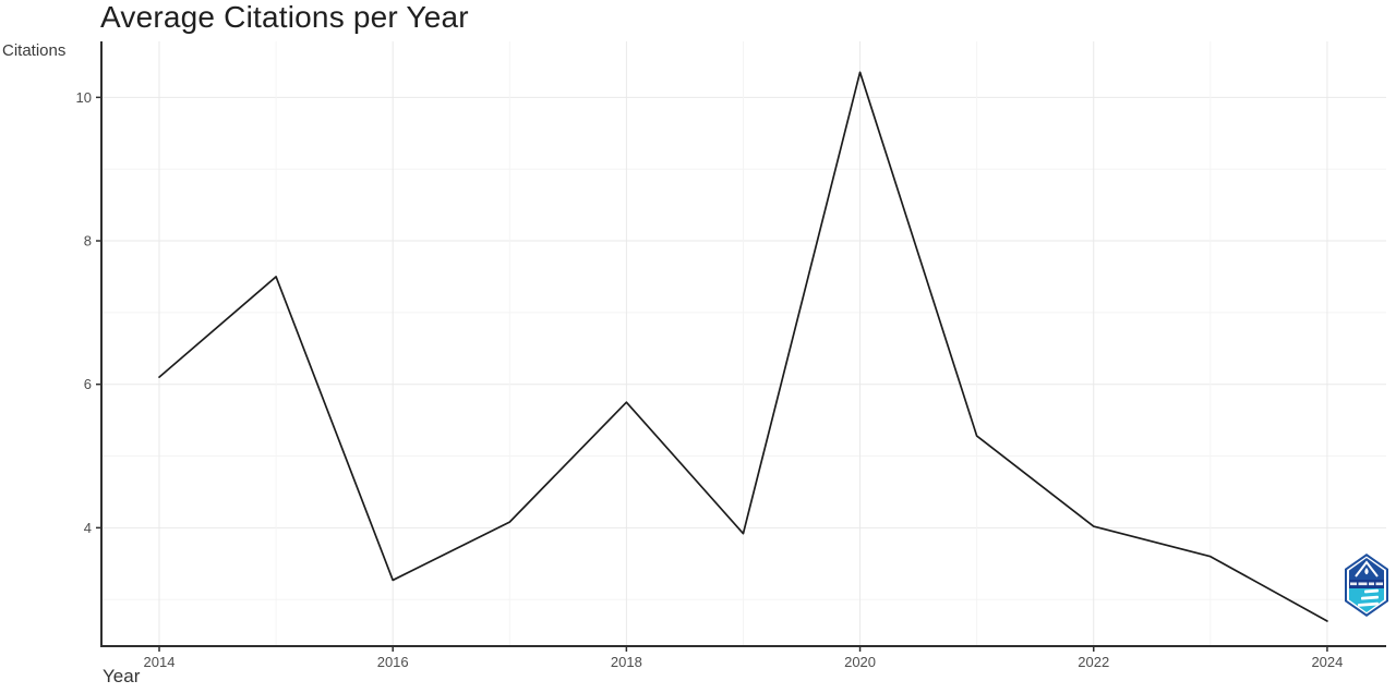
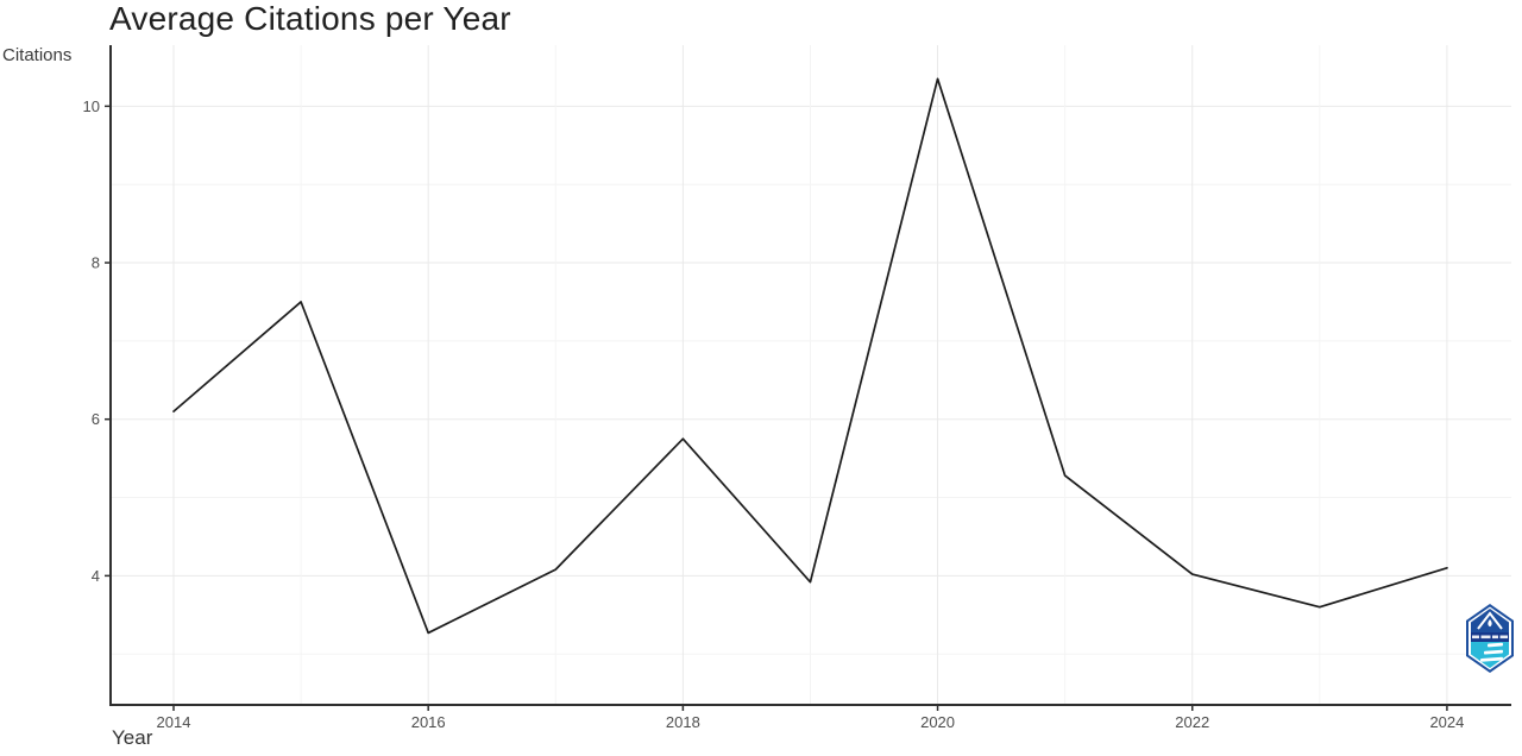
2024: 2.7 -> 4.1
